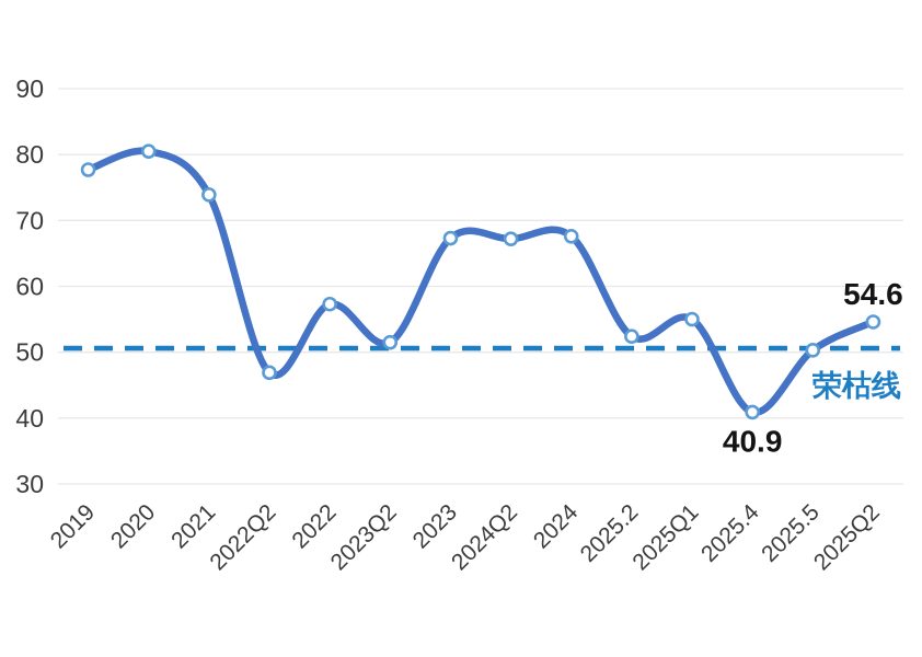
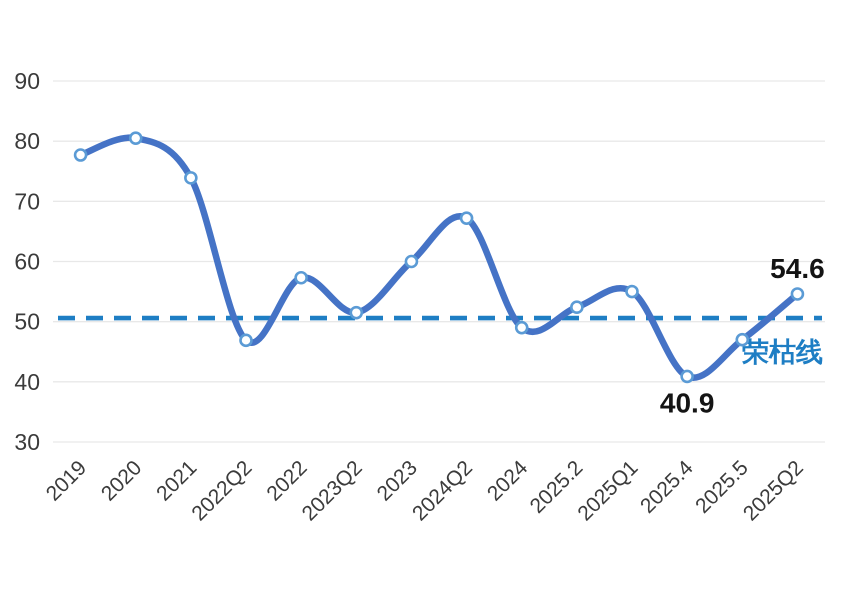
2023: 67 -> 60
2024: 68 -> 49
2025.5: 50 -> 47
